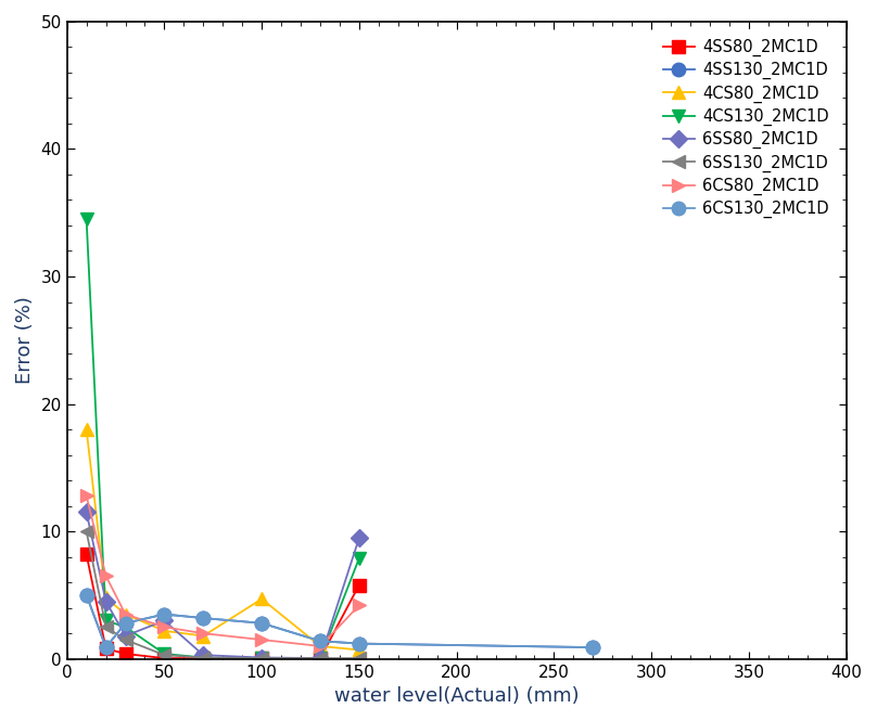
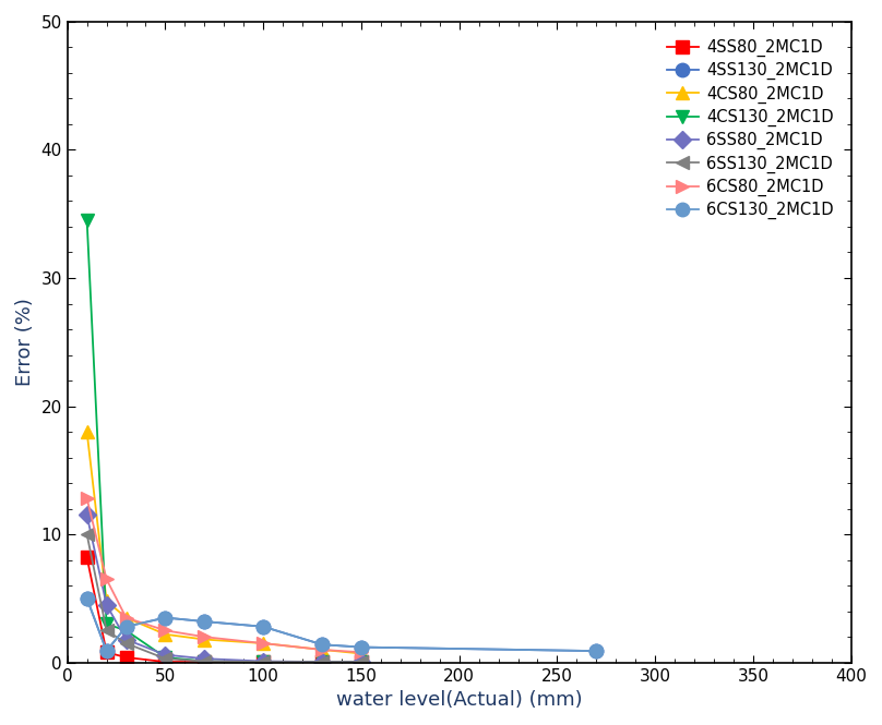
6SS80_2MC1D/50: 3.0 -> 0.6
4CS80_2MC1D/100: 4.7 -> 1.5
4SS80_2MC1D/150: 5.8 -> 0.1
4CS130_2MC1D/150: 7.9 -> 0.1
6SS80_2MC1D/150: 9.5 -> 0.1
6CS80_2MC1D/150: 4.2 -> 0.8
